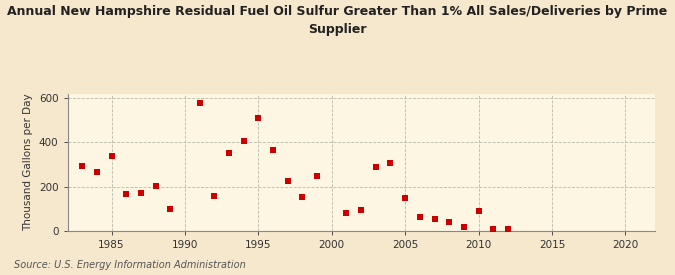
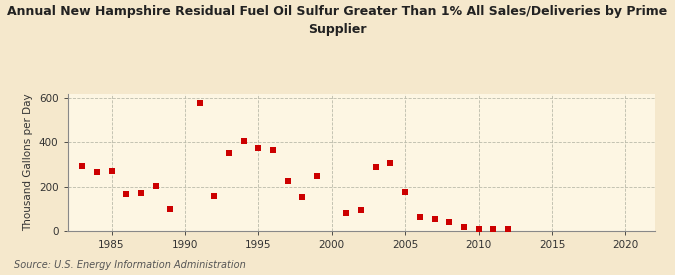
1985: 340 -> 272
1995: 510 -> 375
2005: 150 -> 175
2010: 90 -> 10
